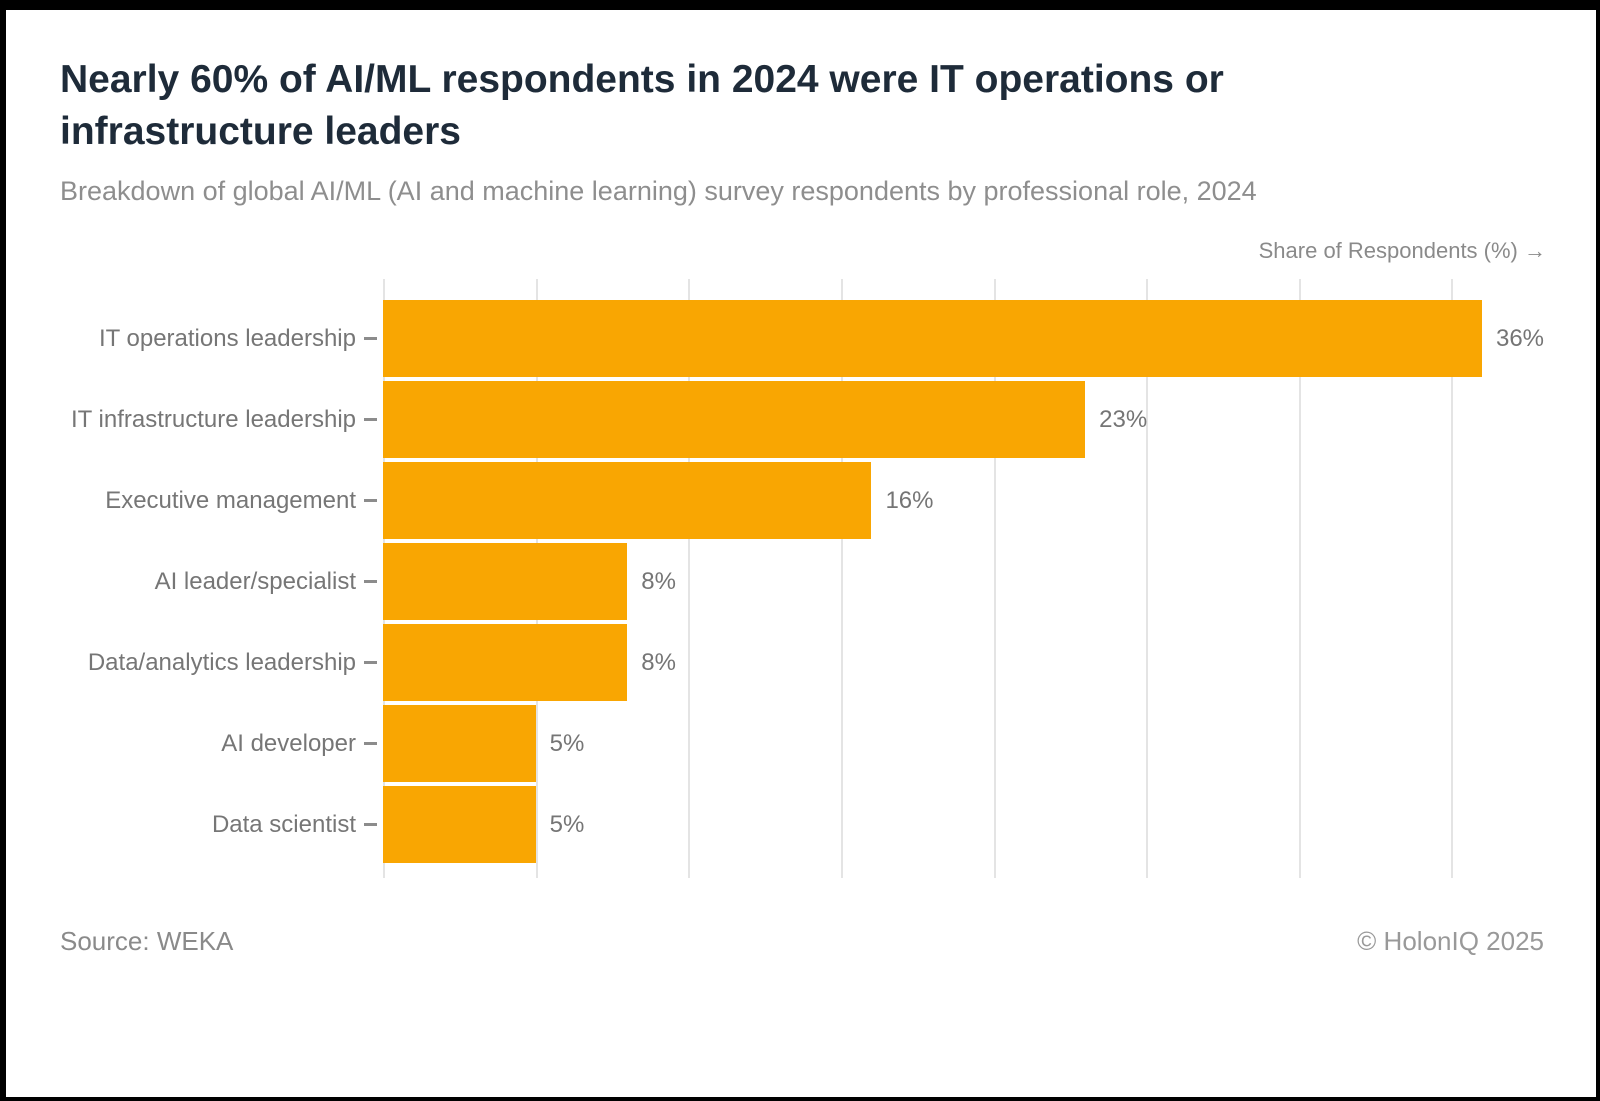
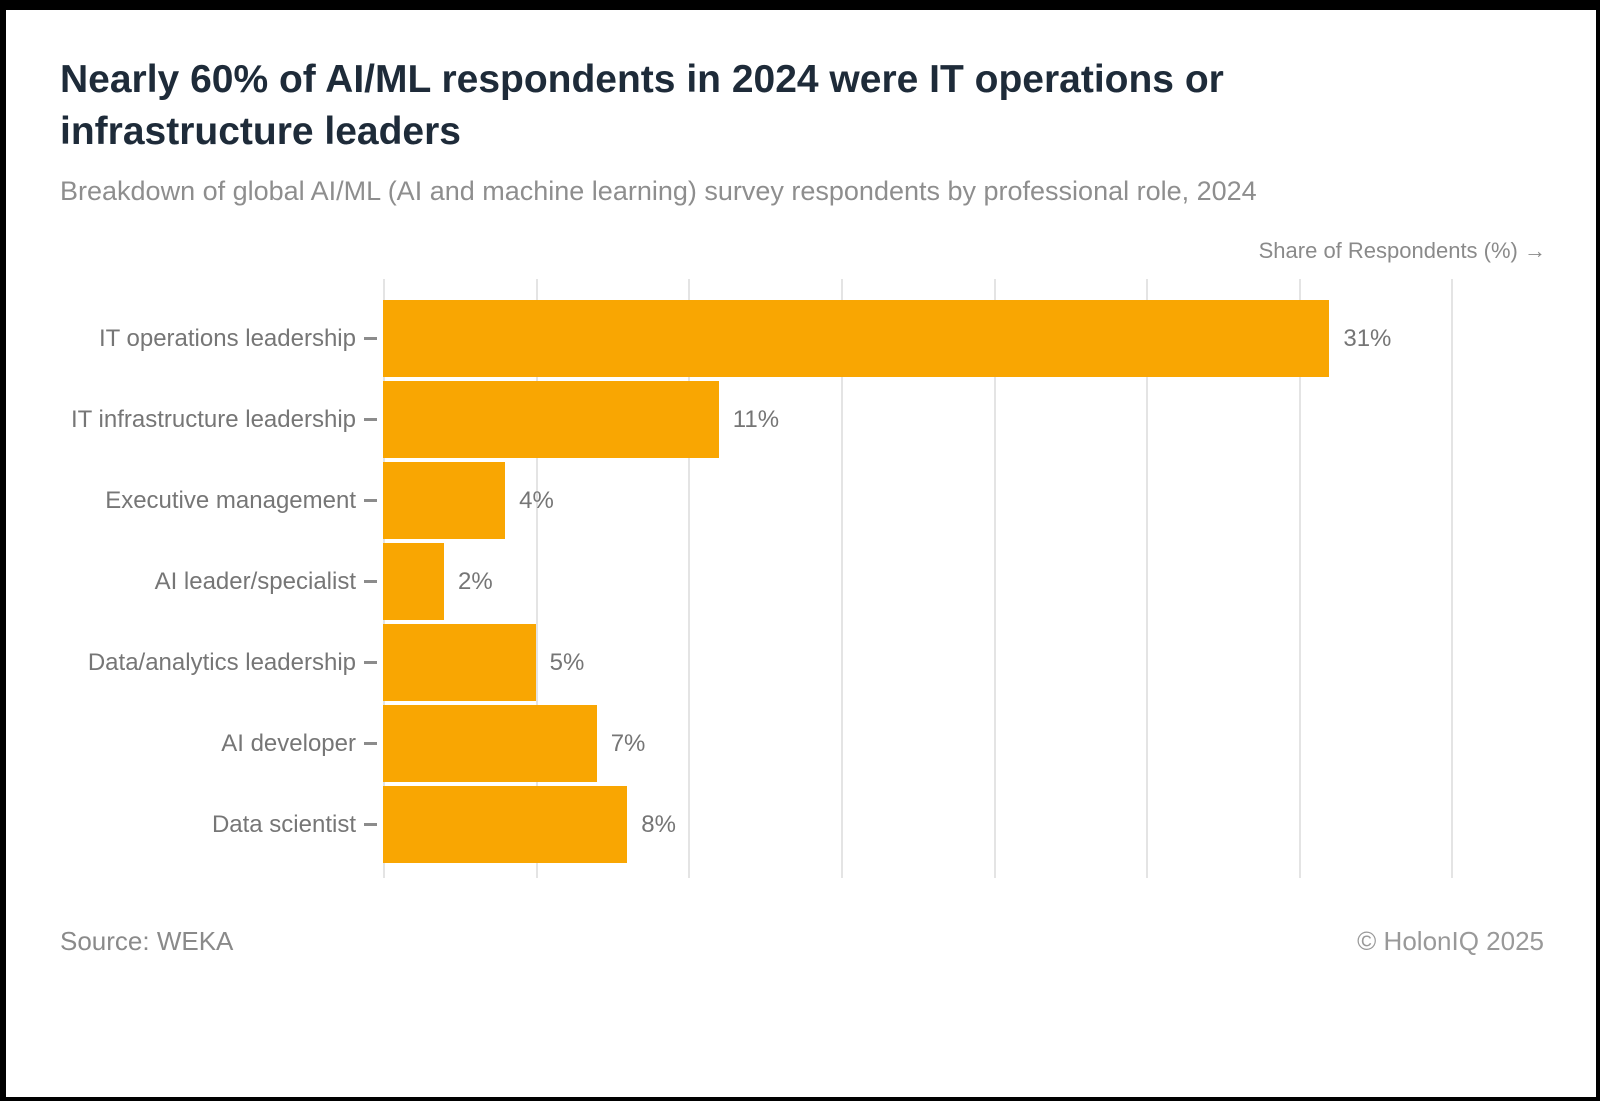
IT operations leadership: 36% -> 31%
IT infrastructure leadership: 23% -> 11%
Executive management: 16% -> 4%
AI leader/specialist: 8% -> 2%
Data/analytics leadership: 8% -> 5%
AI developer: 5% -> 7%
Data scientist: 5% -> 8%
